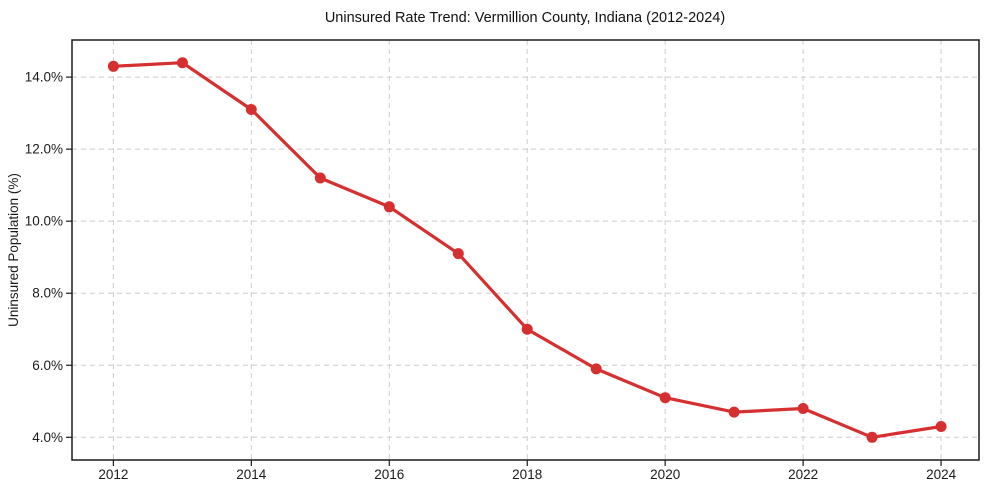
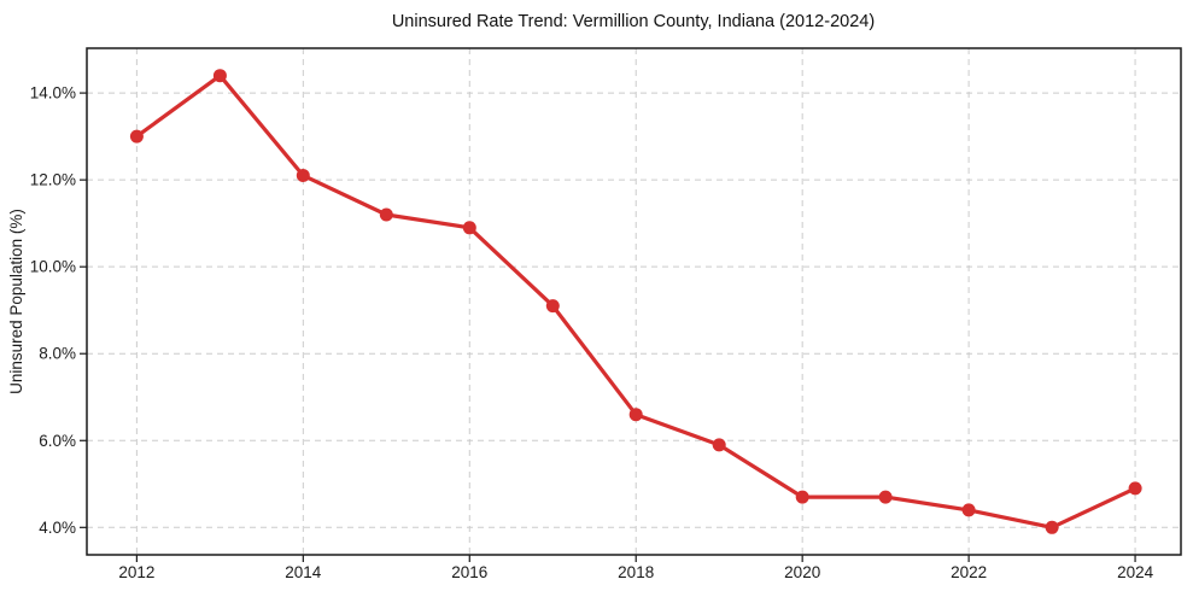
2012: 14.3% -> 13.0%
2014: 13.1% -> 12.1%
2016: 10.4% -> 10.9%
2018: 7.0% -> 6.6%
2020: 5.1% -> 4.7%
2022: 4.8% -> 4.4%
2024: 4.3% -> 4.9%
